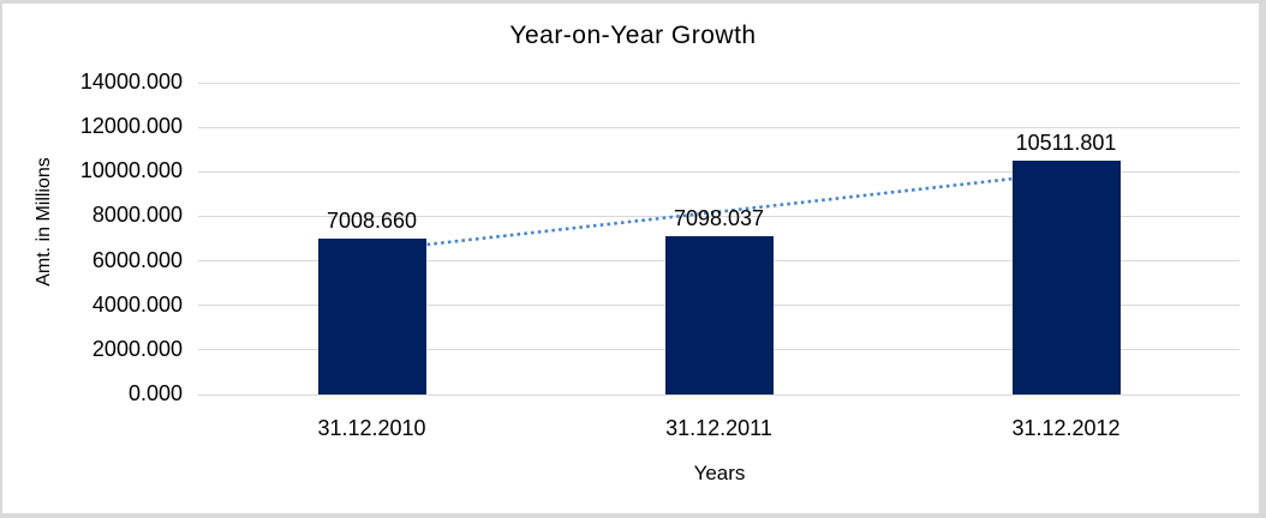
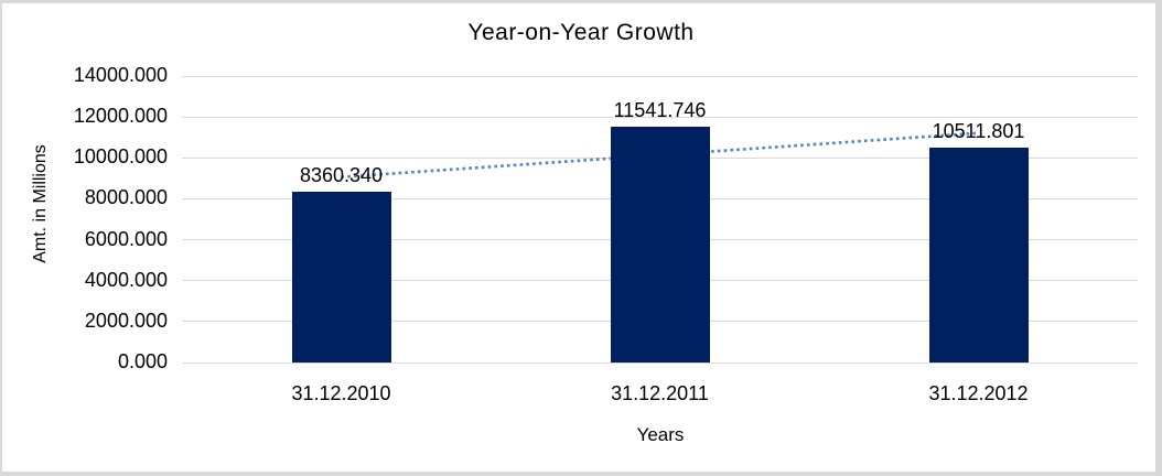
31.12.2010: 7008.660 -> 8360.340
31.12.2011: 7098.037 -> 11541.746
